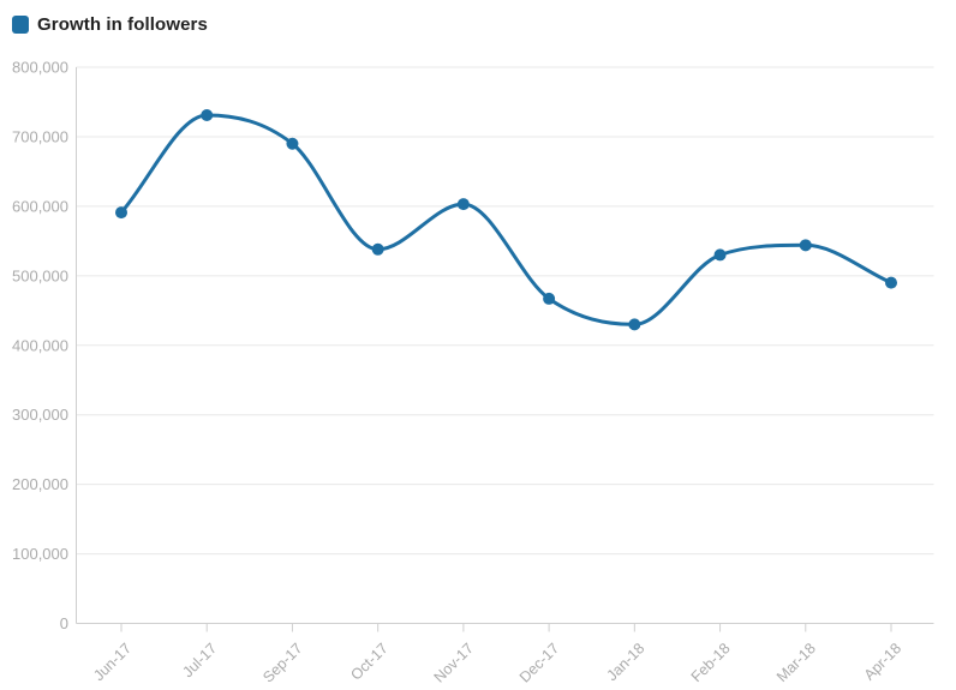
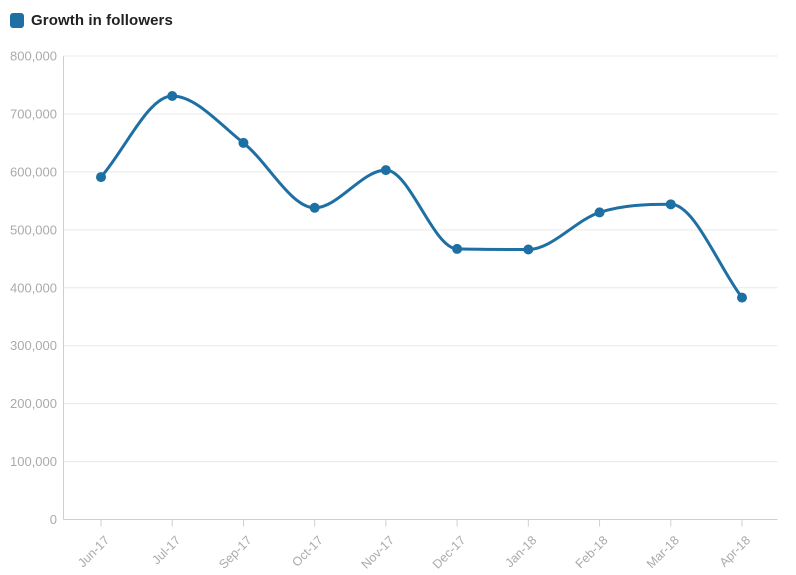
Sep-17: 690000 -> 650000
Jan-18: 430000 -> 470000
Apr-18: 490000 -> 380000
